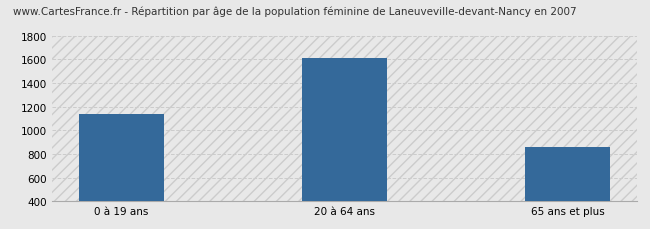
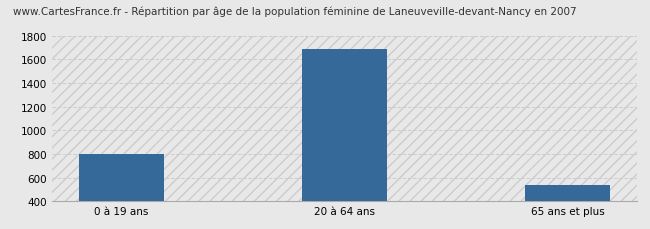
0 à 19 ans: 1140 -> 800
20 à 64 ans: 1610 -> 1690
65 ans et plus: 860 -> 540
